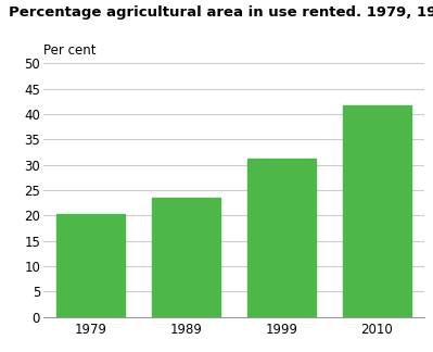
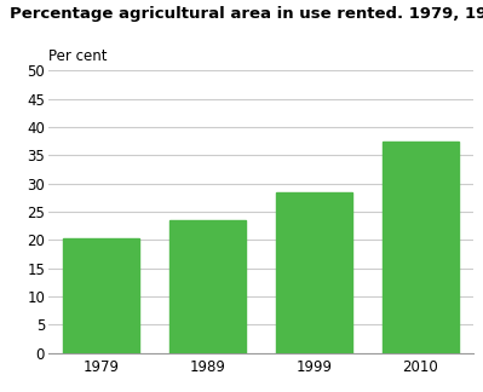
1999: 31.2 -> 28.5
2010: 41.8 -> 37.5
